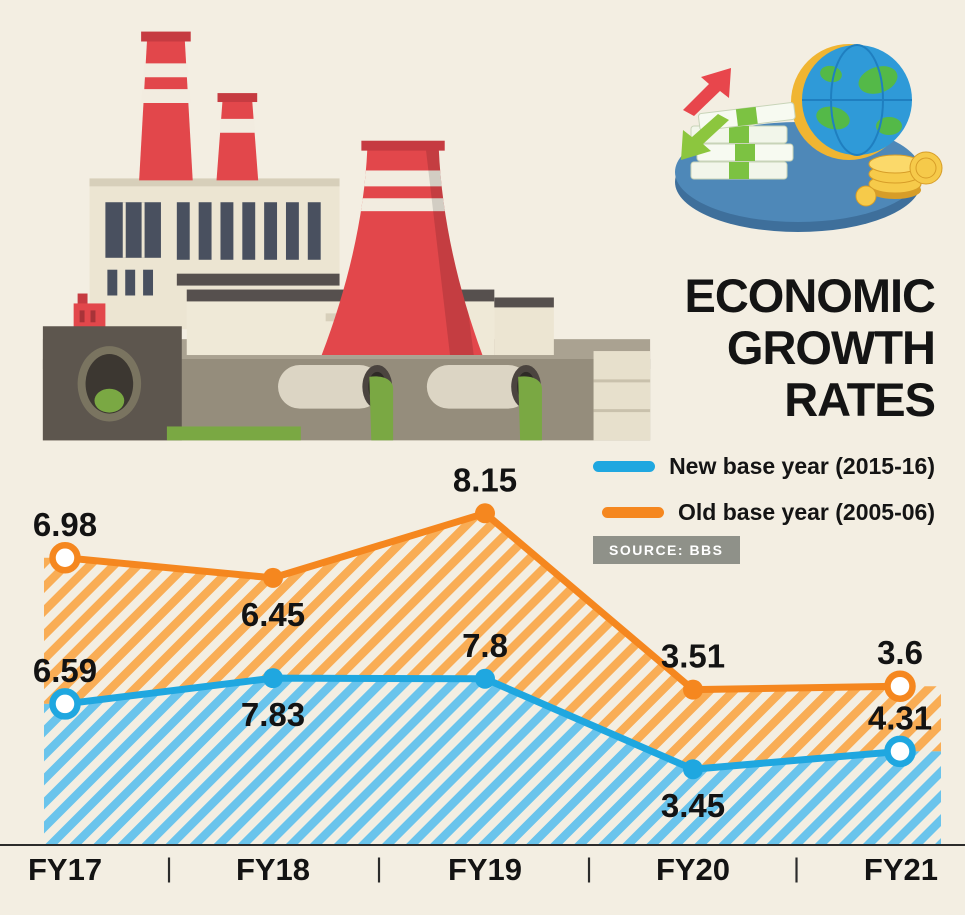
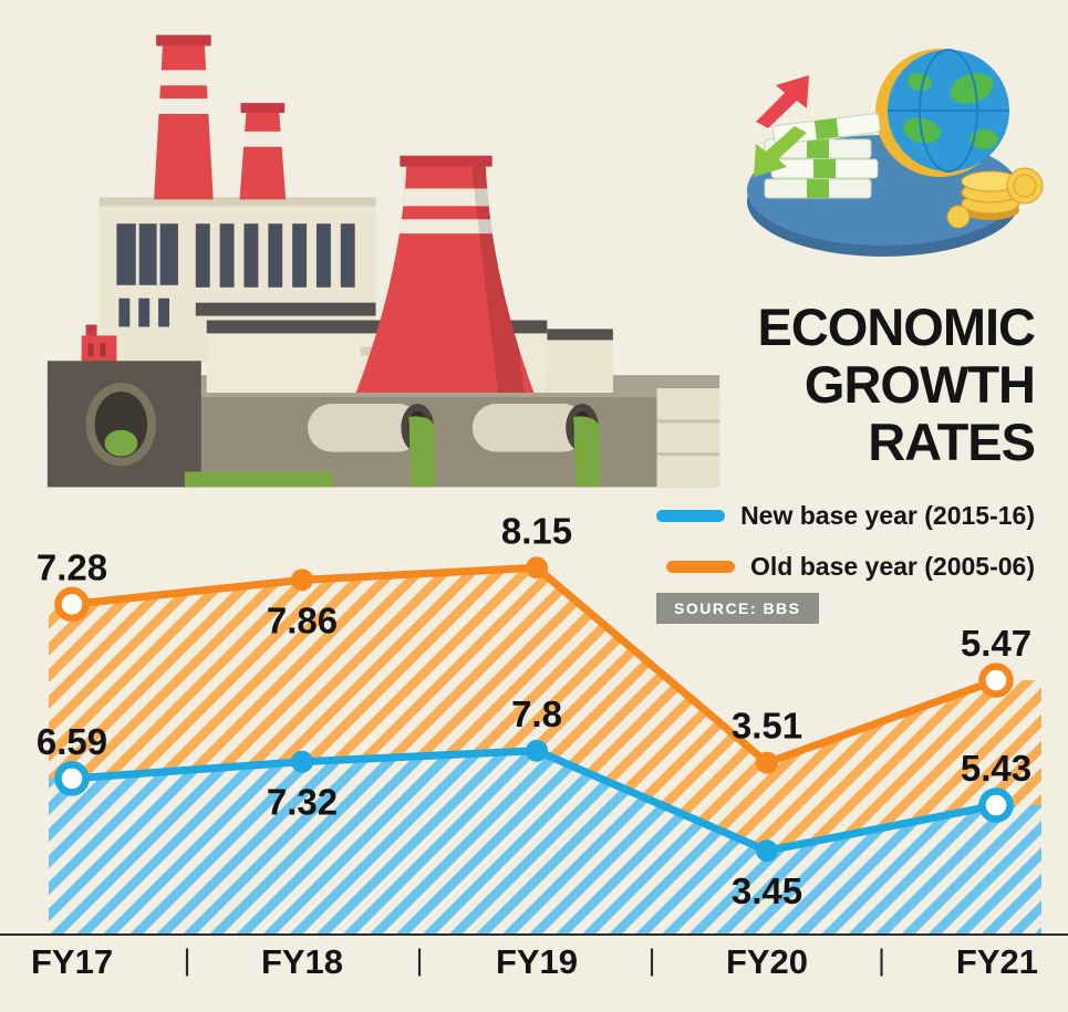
Old base year (2005-06)/FY17: 6.98 -> 7.28
Old base year (2005-06)/FY18: 6.45 -> 7.86
New base year (2015-16)/FY18: 7.83 -> 7.32
Old base year (2005-06)/FY21: 3.6 -> 5.47
New base year (2015-16)/FY21: 4.31 -> 5.43
